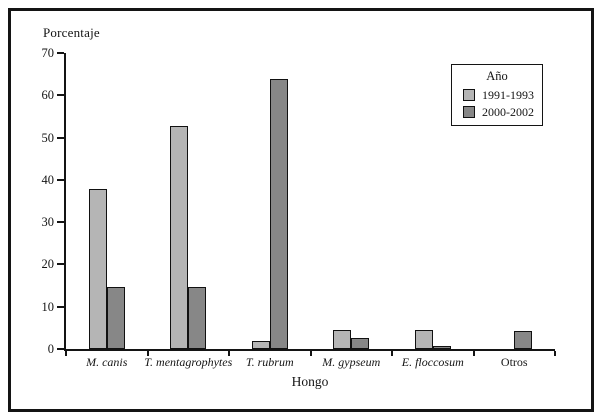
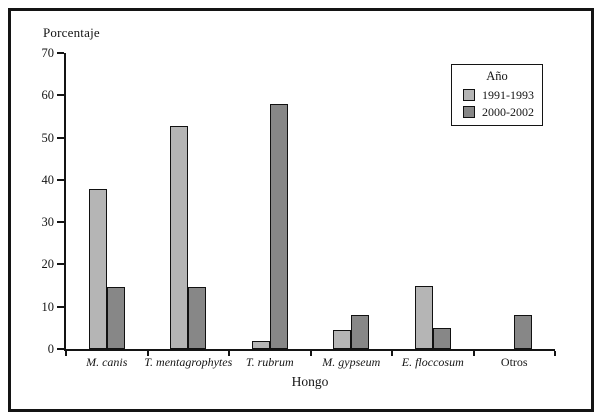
2000-2002/T. rubrum: 64 -> 58
2000-2002/M. gypseum: 3 -> 8
1991-1993/E. floccosum: 5 -> 15
2000-2002/E. floccosum: 1 -> 5
2000-2002/Otros: 4 -> 8
